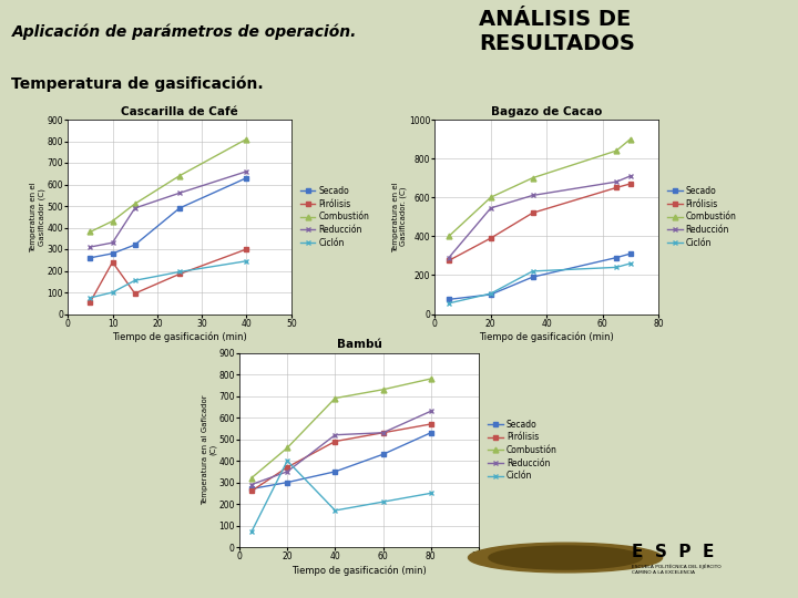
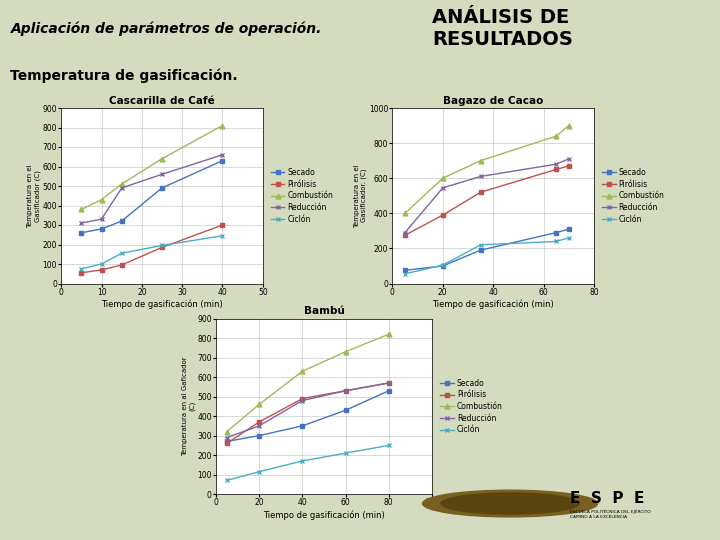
Cascarilla de Café/Pirólisis/10: 240 -> 70
Bambú/Ciclón/20: 400 -> 120
Bambú/Combustión/40: 690 -> 630
Bambú/Reducción/40: 520 -> 480
Bambú/Combustión/80: 780 -> 820
Bambú/Reducción/80: 630 -> 570
